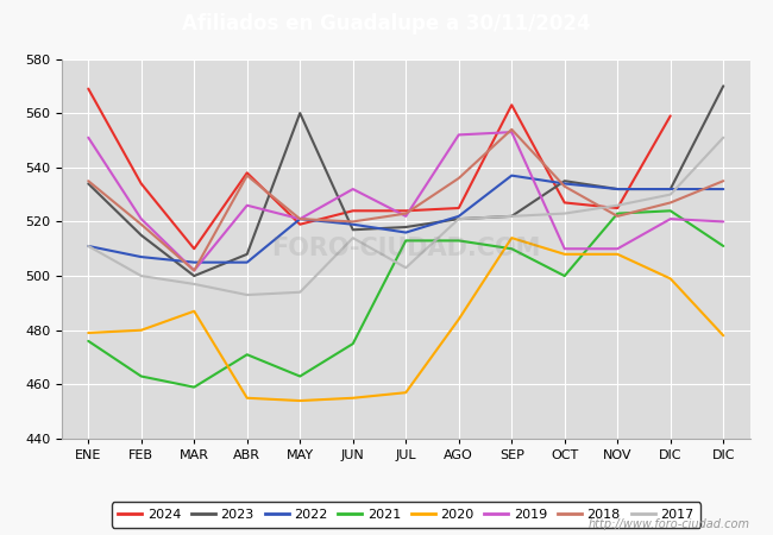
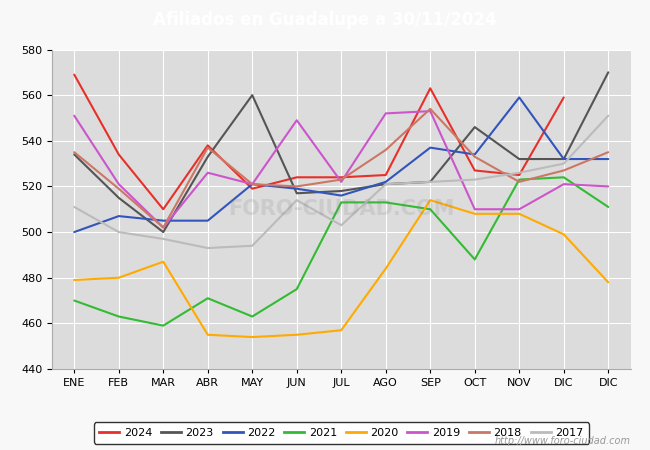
2022/ENE: 511 -> 500
2021/ENE: 476 -> 470
2023/ABR: 508 -> 533
2019/JUN: 532 -> 549
2023/OCT: 535 -> 546
2021/OCT: 500 -> 488
2022/NOV: 532 -> 559
